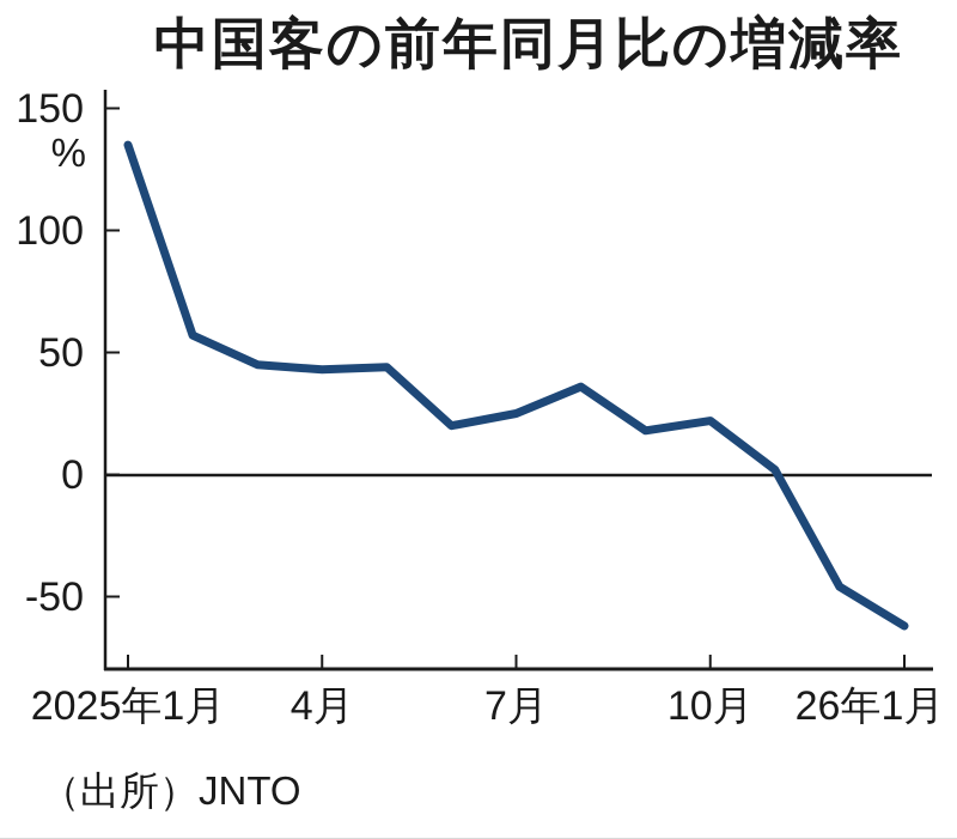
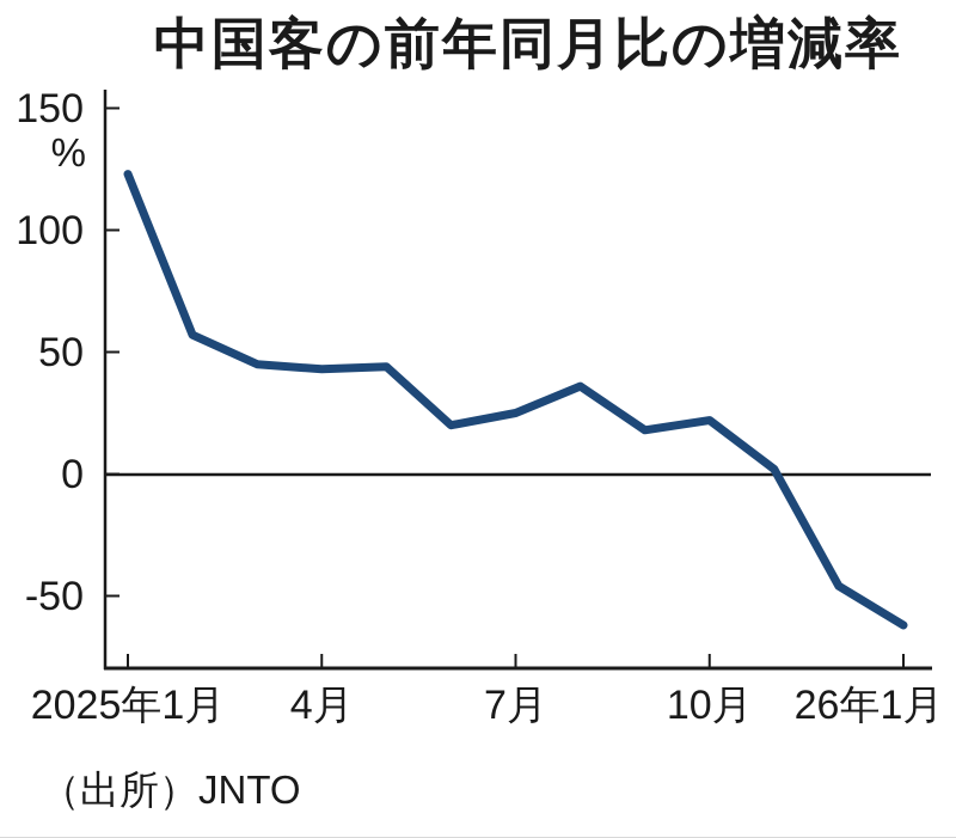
2025年1月: 135 -> 123
